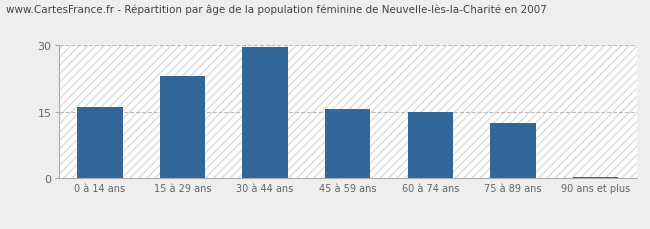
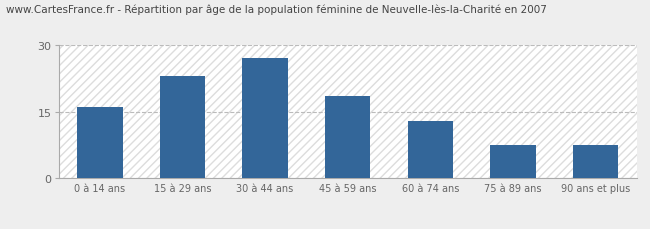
30 à 44 ans: 29.5 -> 27.0
45 à 59 ans: 15.5 -> 18.5
60 à 74 ans: 15.0 -> 13.0
75 à 89 ans: 12.5 -> 7.5
90 ans et plus: 0.4 -> 7.5
